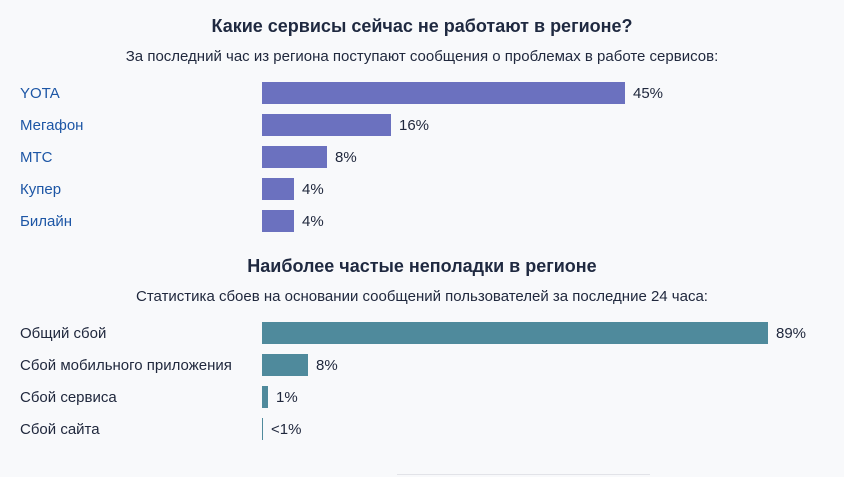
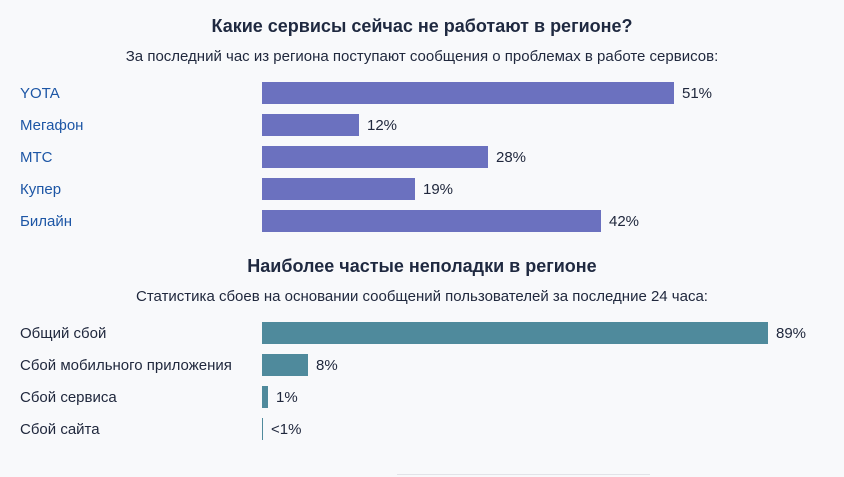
Какие сервисы сейчас не работают в регионе?/YOTA: 45% -> 51%
Какие сервисы сейчас не работают в регионе?/Мегафон: 16% -> 12%
Какие сервисы сейчас не работают в регионе?/МТС: 8% -> 28%
Какие сервисы сейчас не работают в регионе?/Купер: 4% -> 19%
Какие сервисы сейчас не работают в регионе?/Билайн: 4% -> 42%
